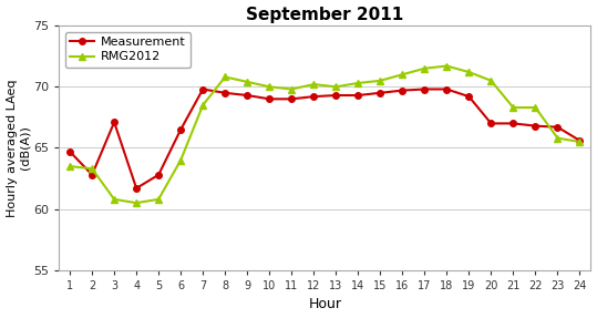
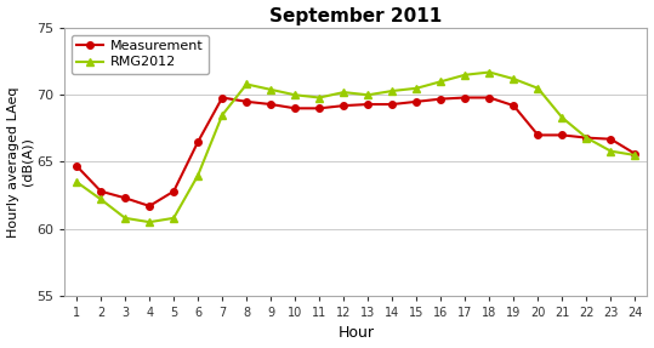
RMG2012/2: 63.3 -> 62.2
Measurement/3: 67.1 -> 62.3
RMG2012/22: 68.3 -> 66.8
